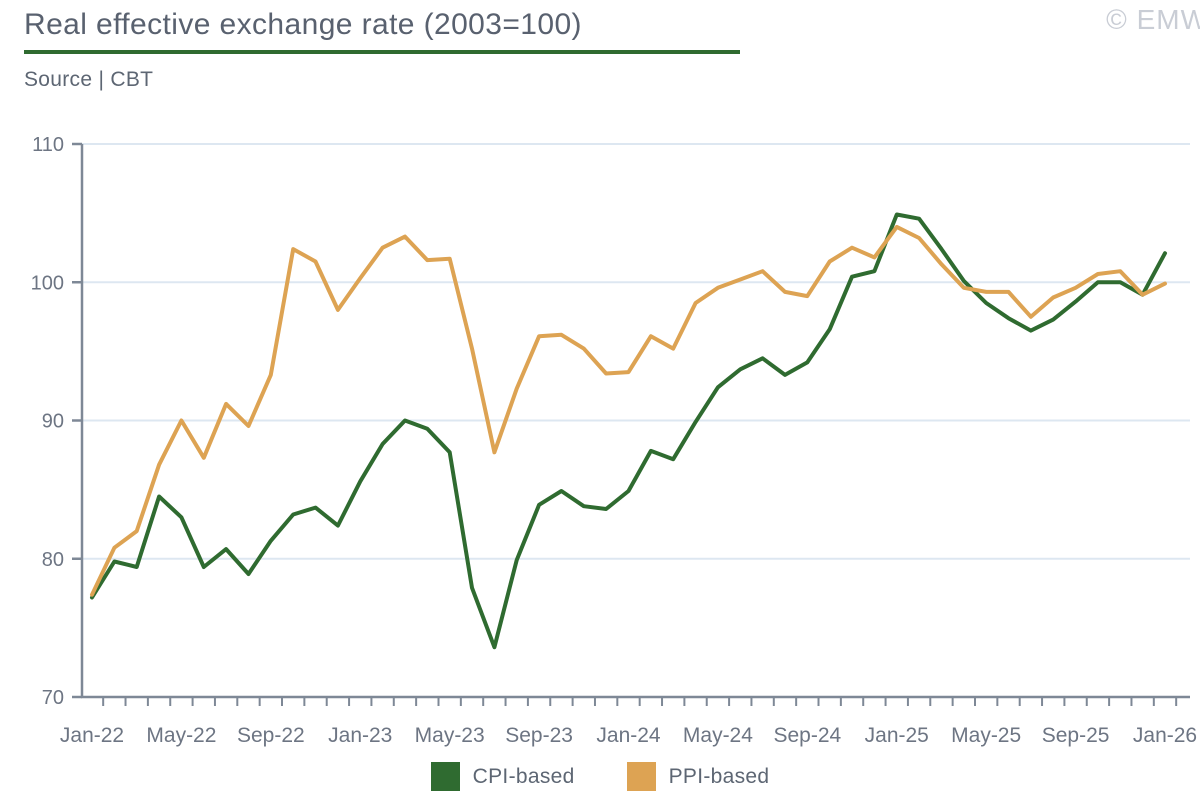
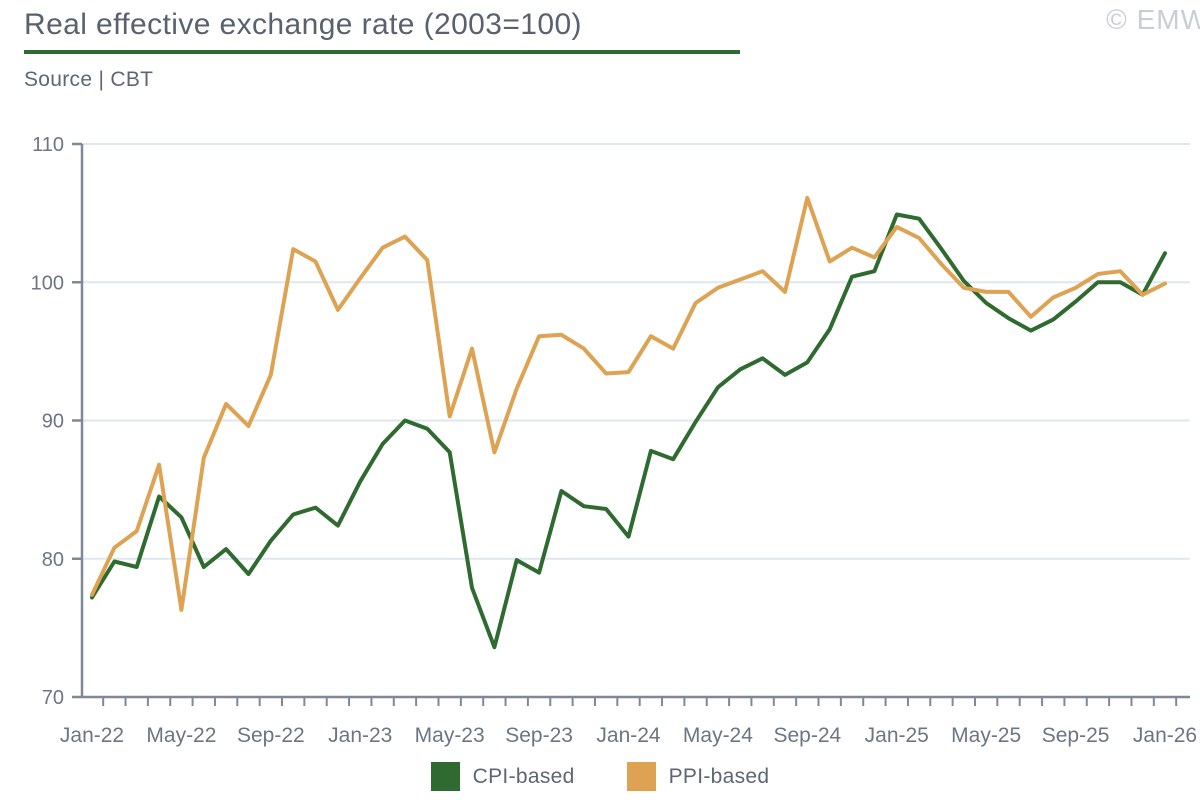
PPI-based/May-22: 90.0 -> 76.3
PPI-based/May-23: 101.7 -> 90.3
CPI-based/Sep-23: 83.9 -> 79.0
CPI-based/Jan-24: 84.9 -> 81.6
PPI-based/Sep-24: 99.0 -> 106.1
